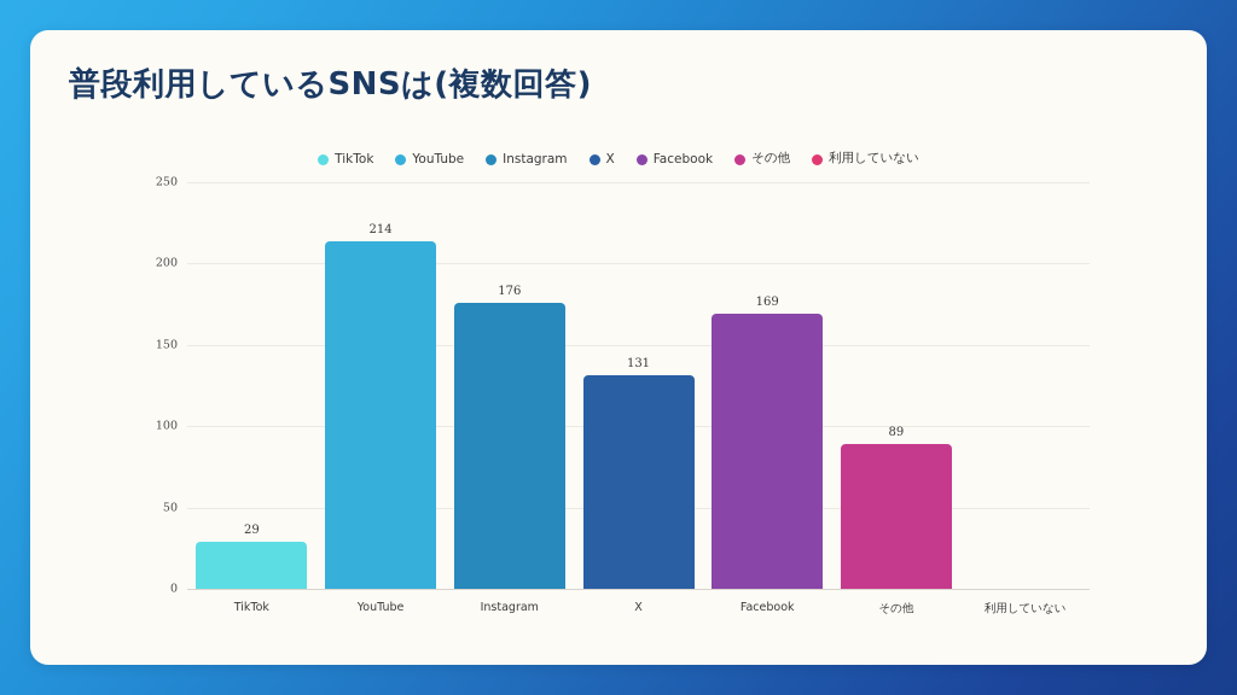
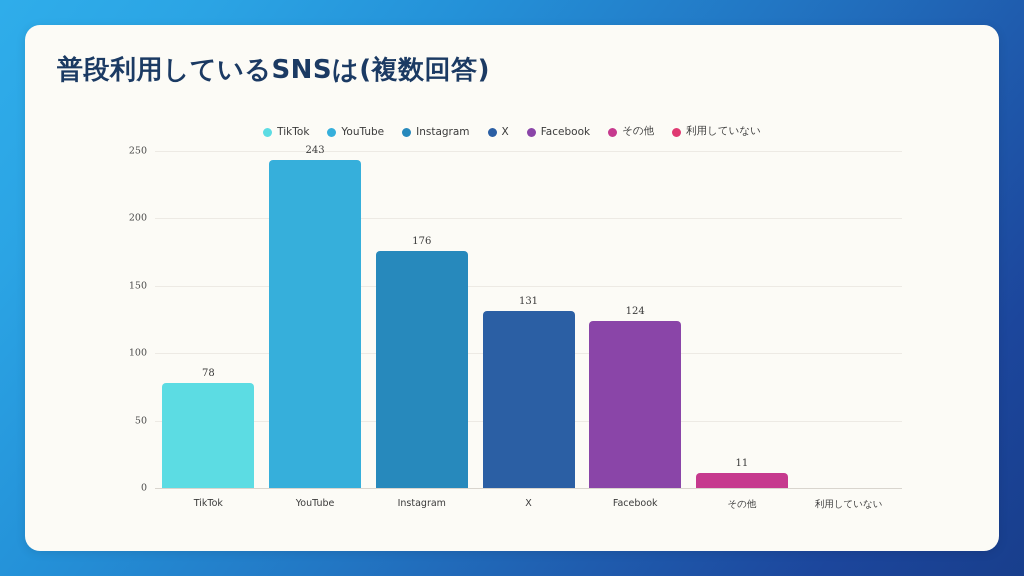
TikTok: 29 -> 78
YouTube: 214 -> 243
Facebook: 169 -> 124
その他: 89 -> 11
